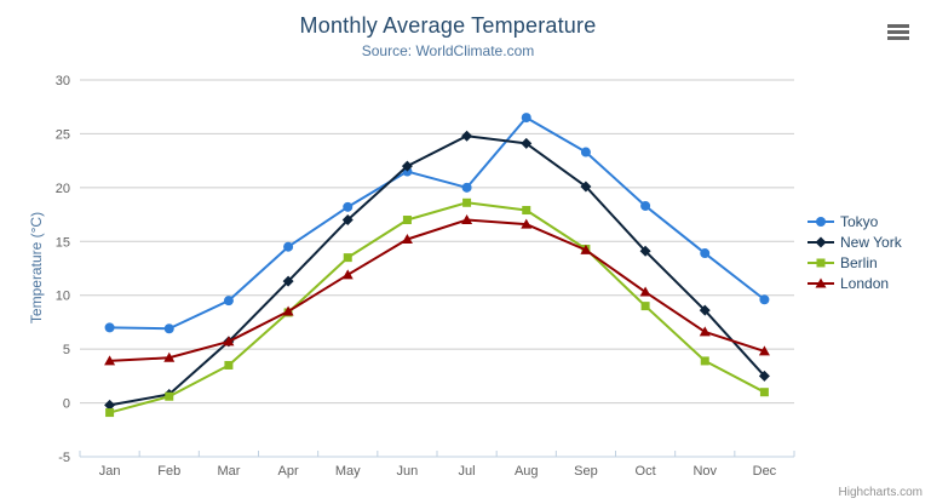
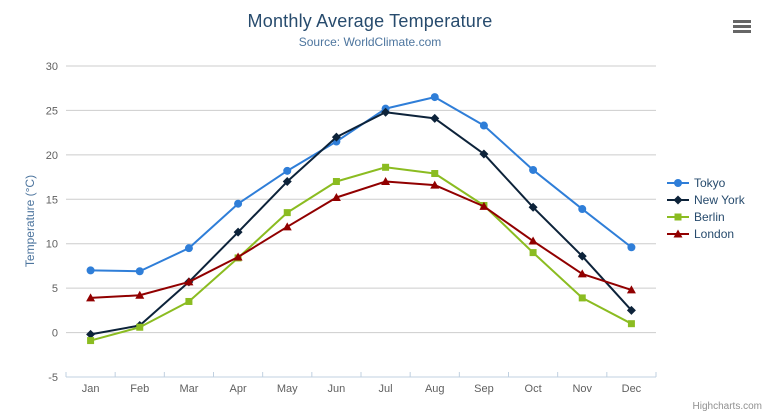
Tokyo/Jul: 20 -> 25
